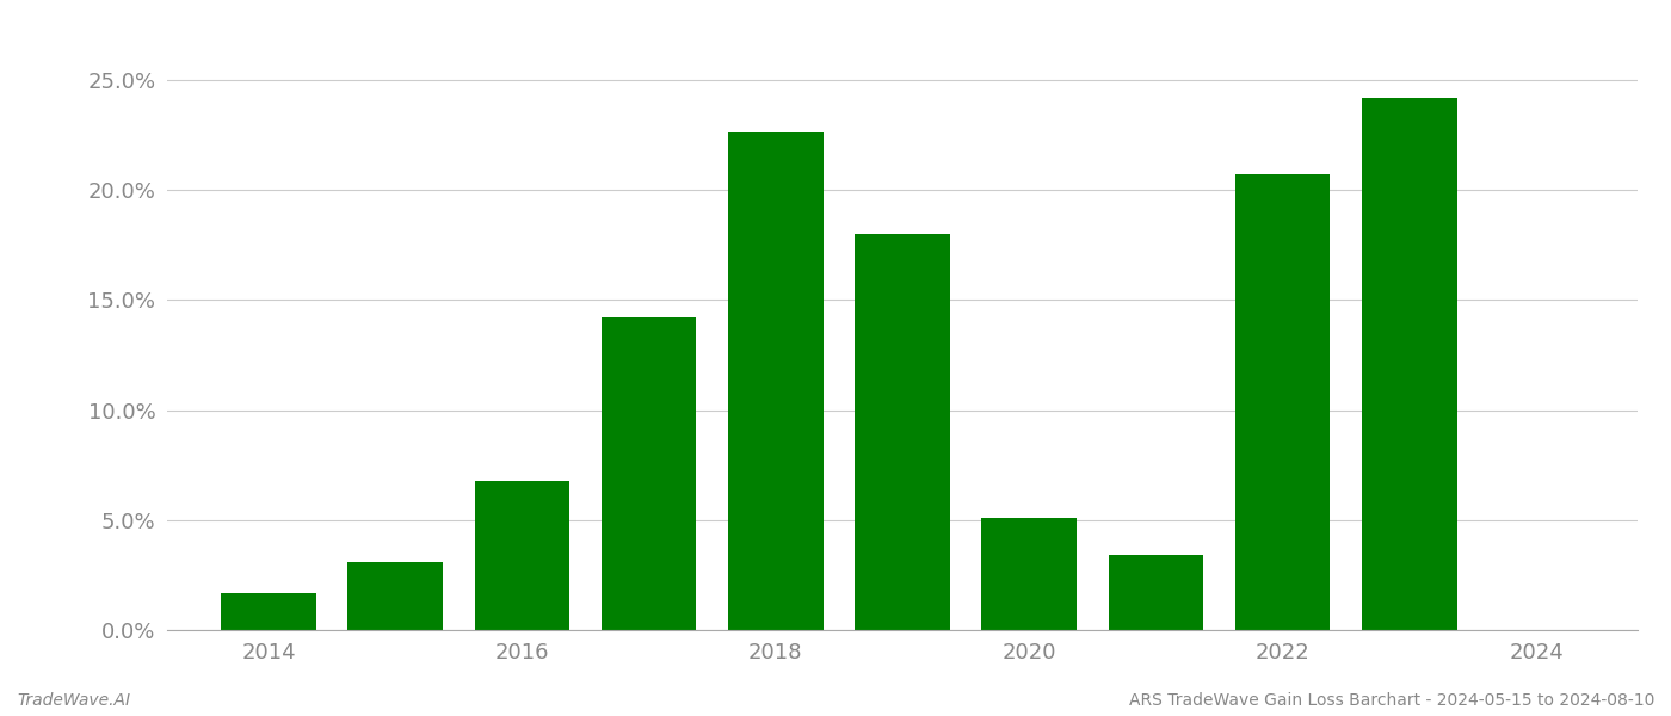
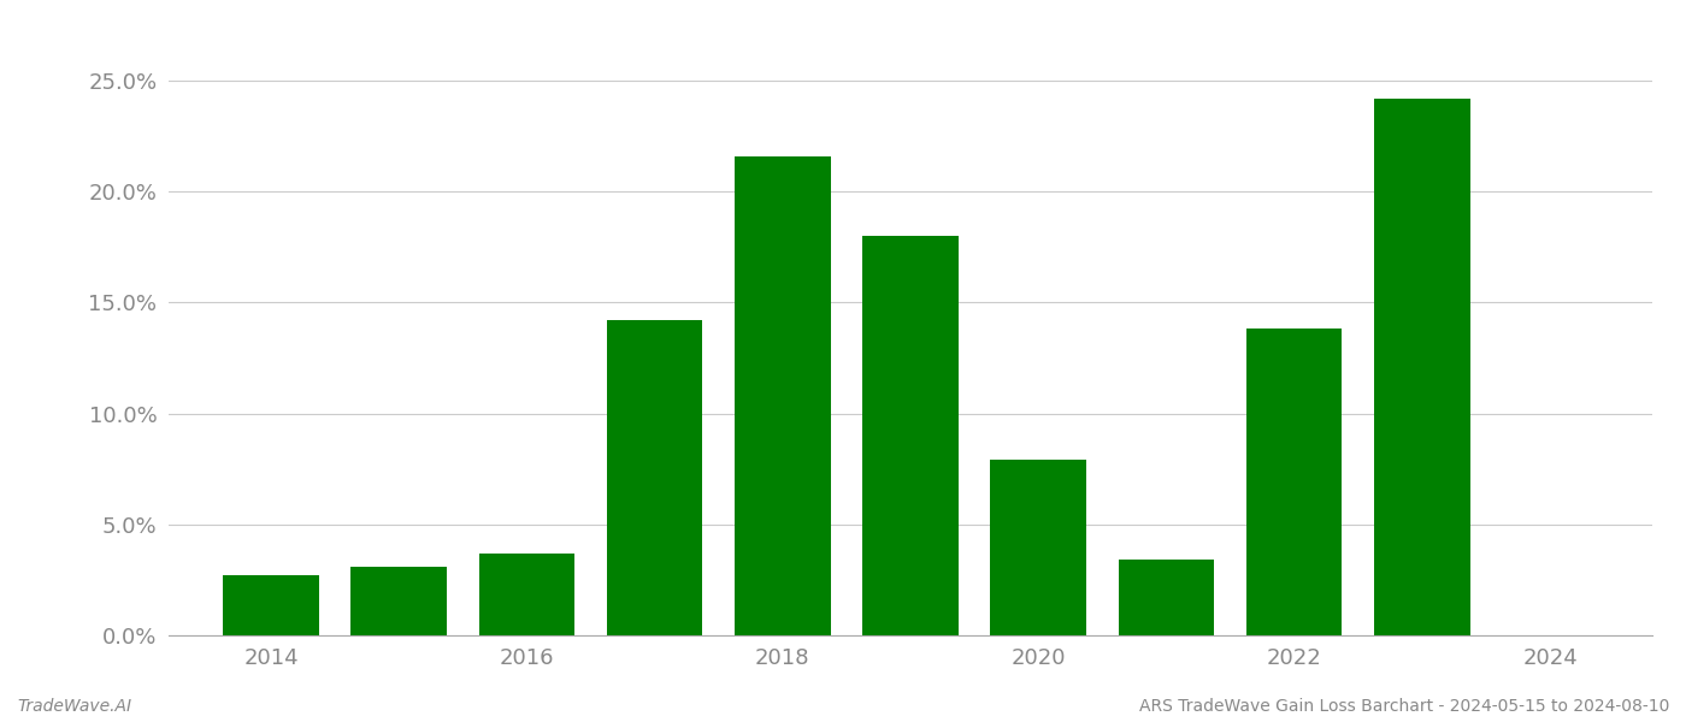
2014: 1.7% -> 2.7%
2016: 6.8% -> 3.7%
2018: 22.6% -> 21.6%
2020: 5.1% -> 7.9%
2022: 20.7% -> 13.8%
